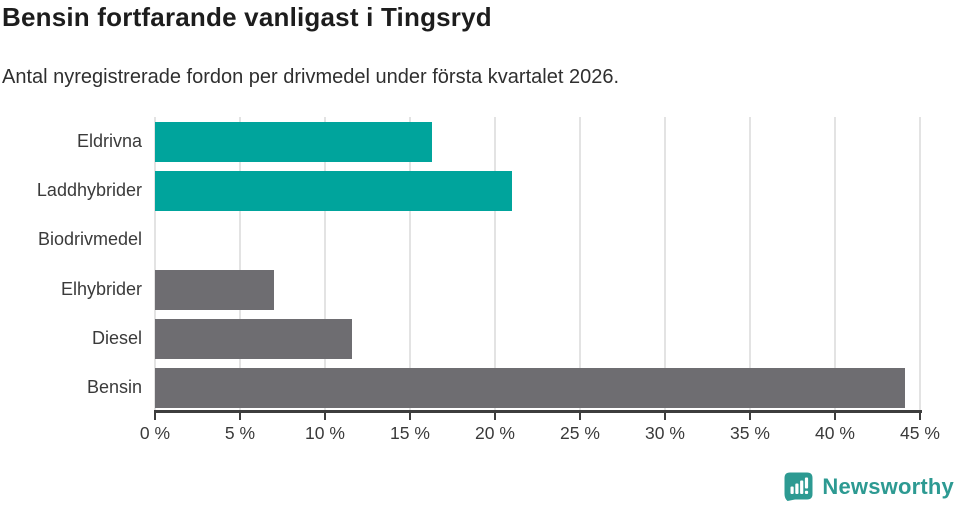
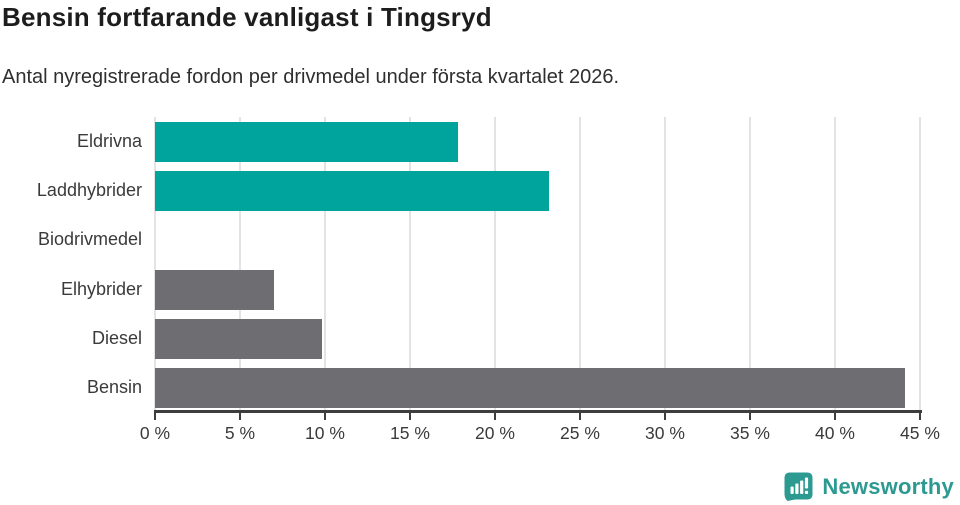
Eldrivna: 16.3% -> 17.8%
Laddhybrider: 21.0% -> 23.2%
Diesel: 11.6% -> 9.8%
